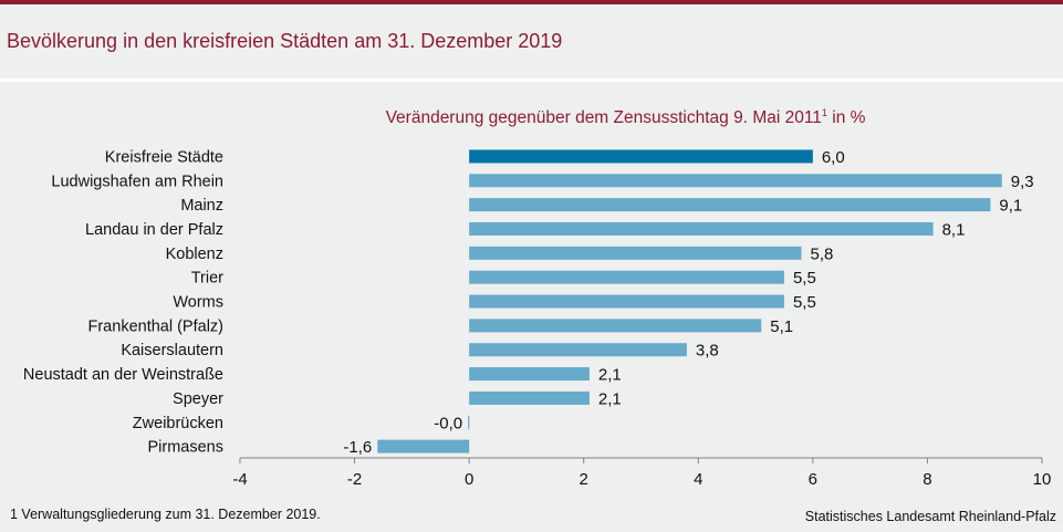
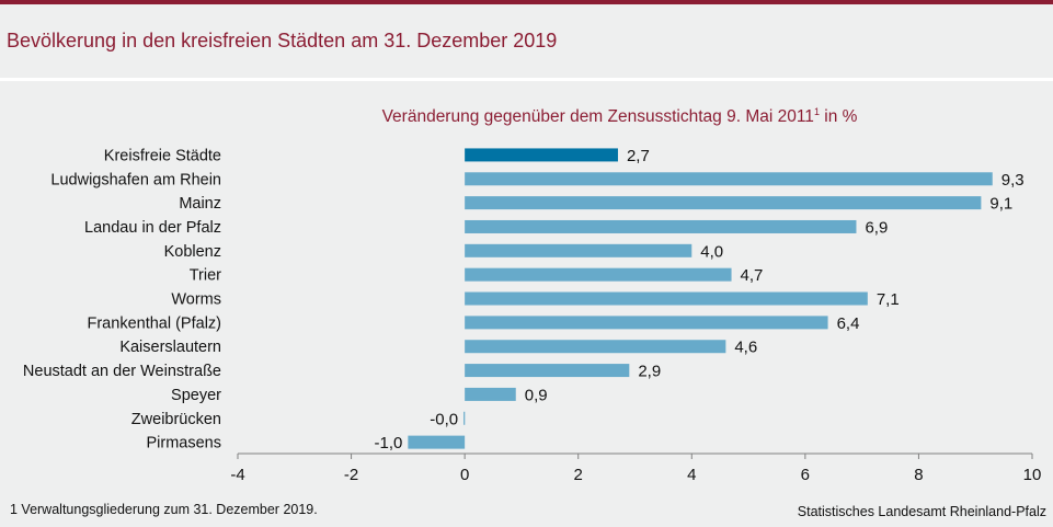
Kreisfreie Städte: 6,0 -> 2,7
Landau in der Pfalz: 8,1 -> 6,9
Koblenz: 5,8 -> 4,0
Trier: 5,5 -> 4,7
Worms: 5,5 -> 7,1
Frankenthal (Pfalz): 5,1 -> 6,4
Kaiserslautern: 3,8 -> 4,6
Neustadt an der Weinstraße: 2,1 -> 2,9
Speyer: 2,1 -> 0,9
Pirmasens: -1,6 -> -1,0
